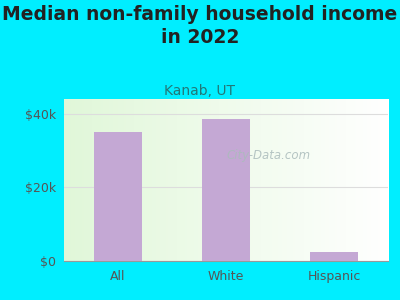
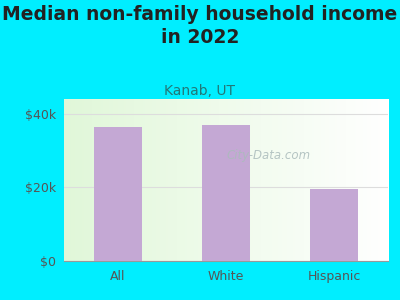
All: $35.0k -> $36.5k
White: $38.5k -> $37.0k
Hispanic: $2.5k -> $19.5k
